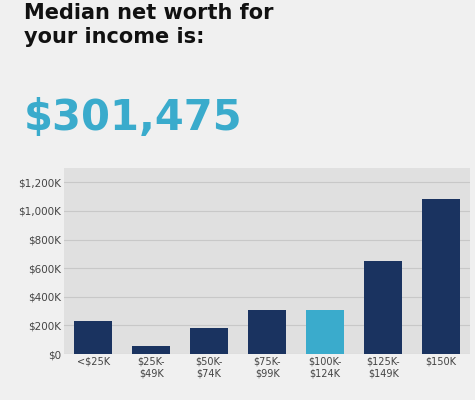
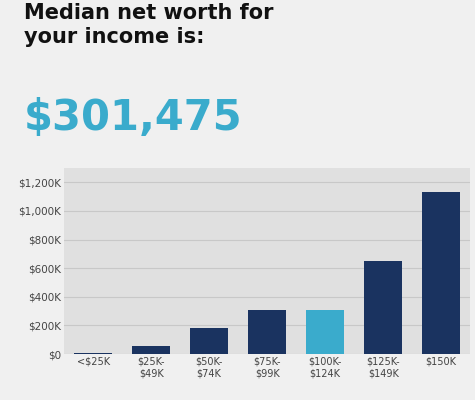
<$25K: $230K -> $10K
$150K: $1,080K -> $1,130K
